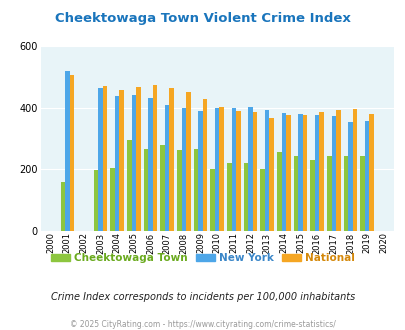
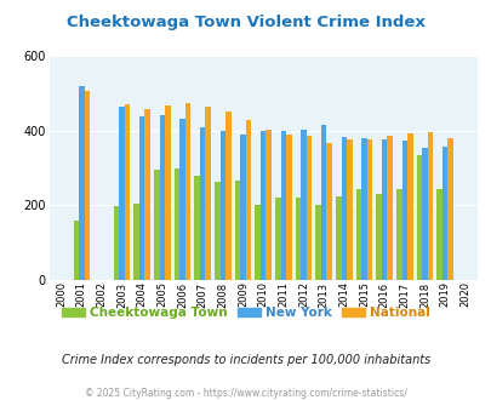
Cheektowaga Town/2006: 265 -> 300
New York/2013: 393 -> 415
Cheektowaga Town/2014: 255 -> 225
Cheektowaga Town/2018: 243 -> 335
